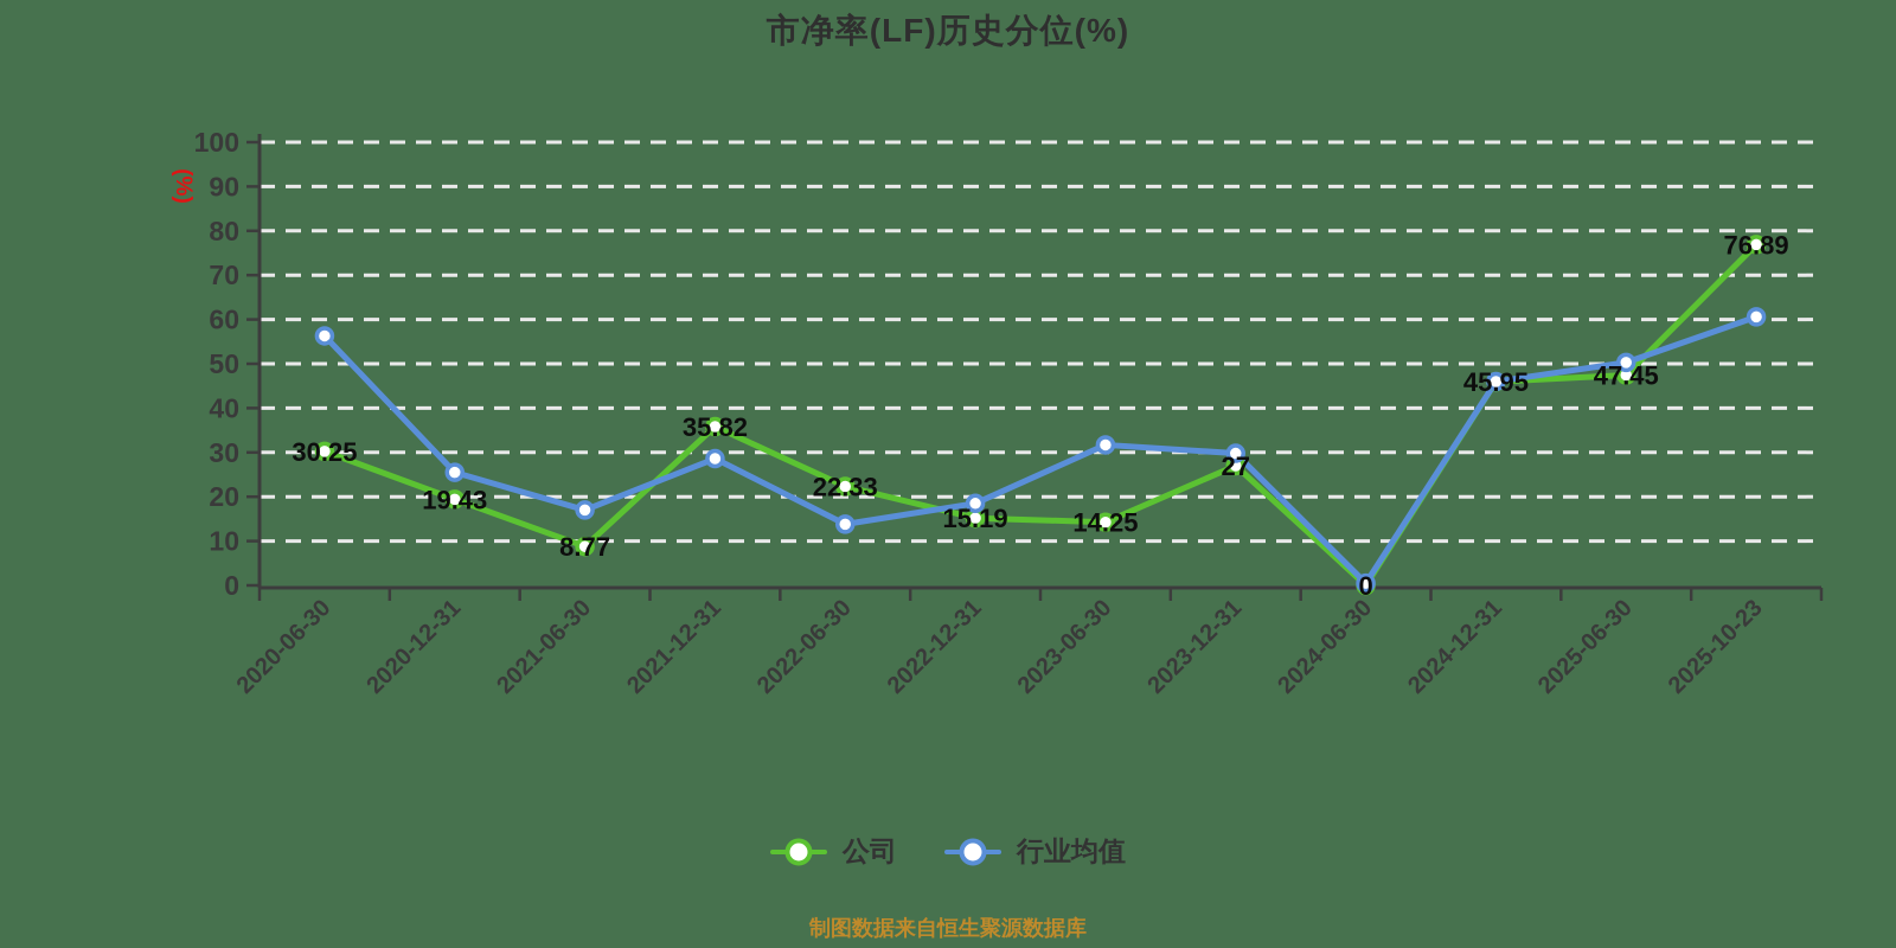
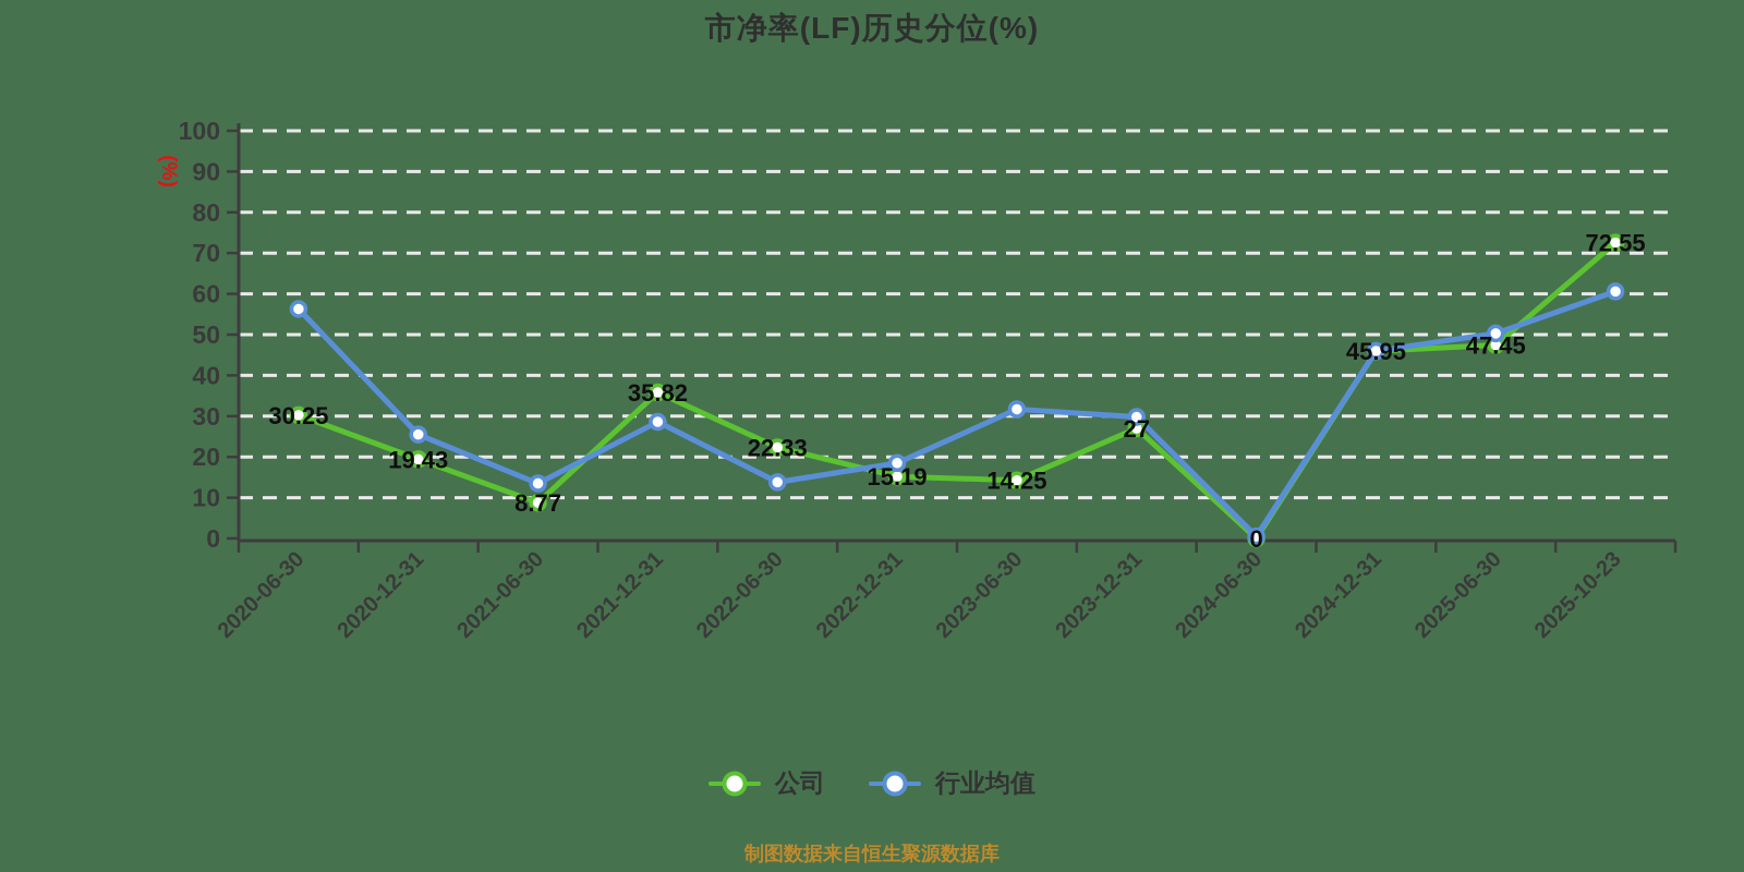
行业均值/2021-06-30: 17 -> 14
公司/2025-10-23: 76.89 -> 72.55
